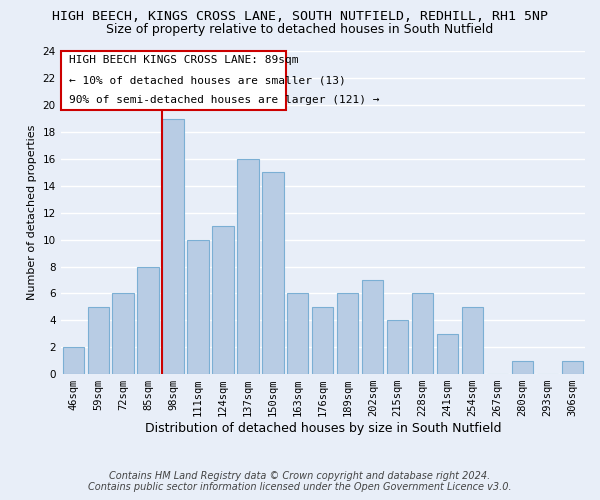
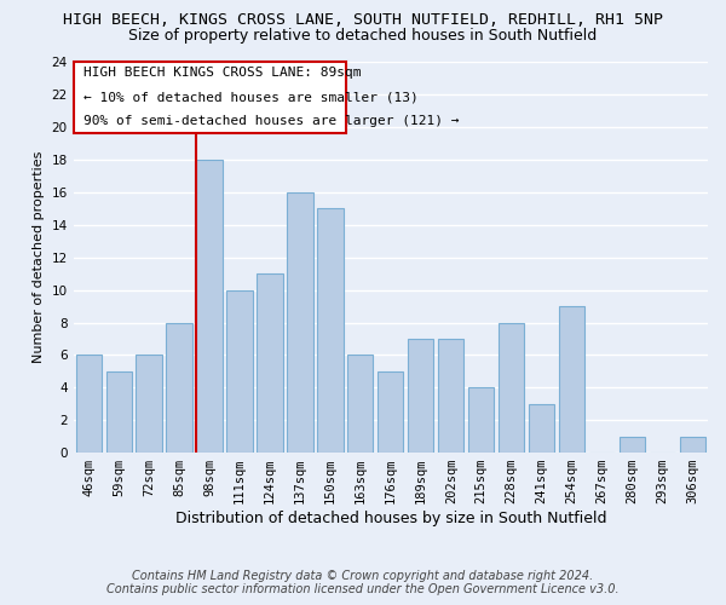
46sqm: 2 -> 6
98sqm: 19 -> 18
189sqm: 6 -> 7
228sqm: 6 -> 8
254sqm: 5 -> 9
